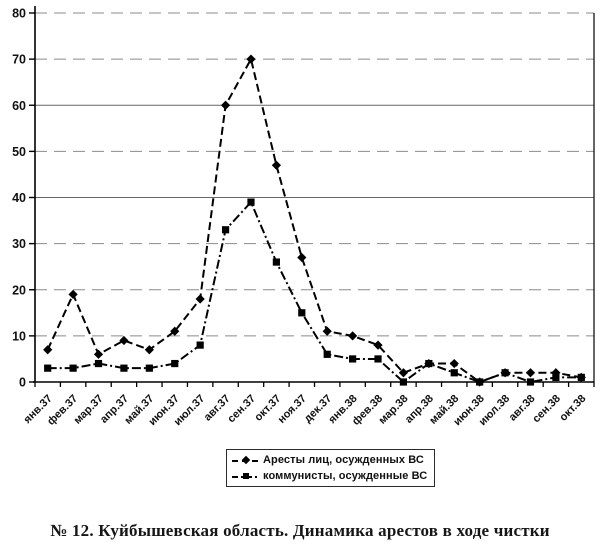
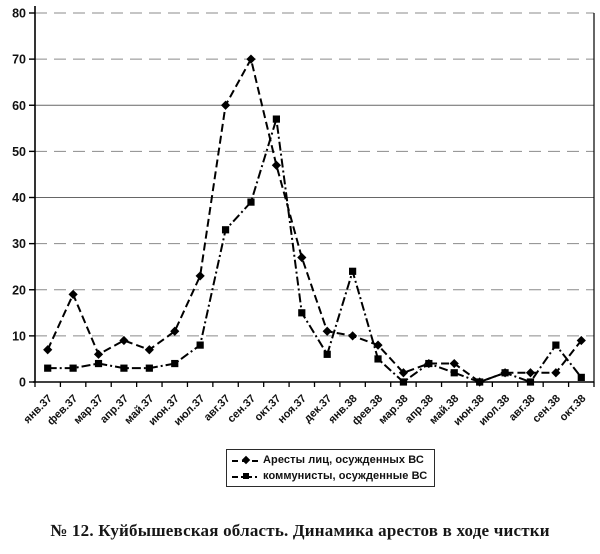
Аресты лиц, осужденных ВС/июл.37: 18 -> 23
коммунисты, осужденные ВС/окт.37: 26 -> 57
коммунисты, осужденные ВС/янв.38: 5 -> 24
коммунисты, осужденные ВС/сен.38: 1 -> 8
Аресты лиц, осужденных ВС/окт.38: 1 -> 9
